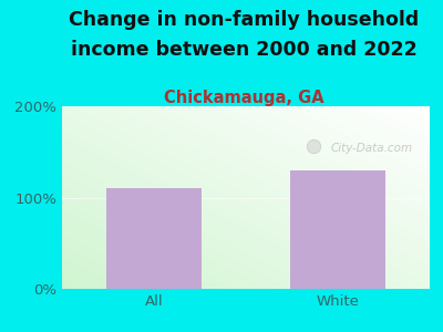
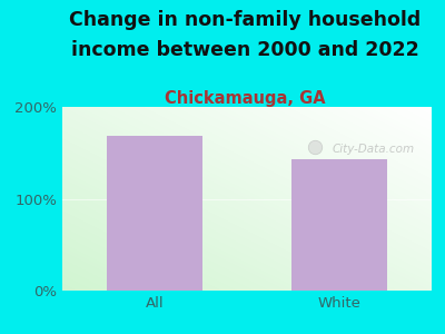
All: 110% -> 168%
White: 130% -> 143%
